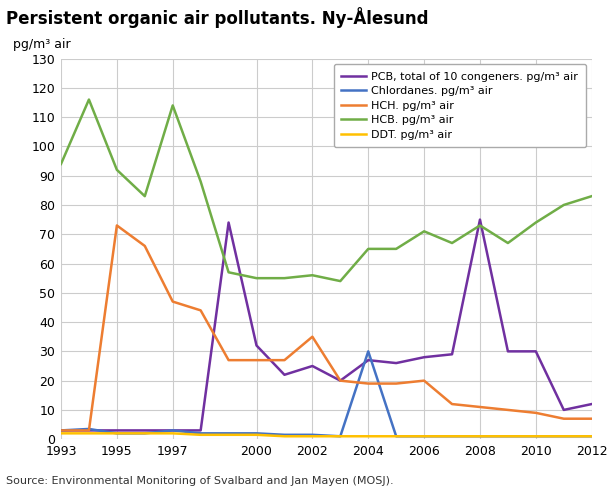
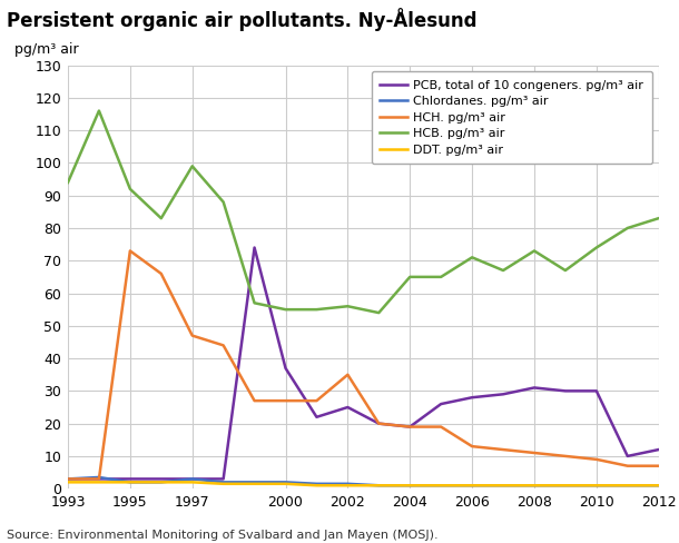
HCB. pg/m³ air/1997: 114 -> 99
PCB, total of 10 congeners. pg/m³ air/2000: 32 -> 37
PCB, total of 10 congeners. pg/m³ air/2004: 27 -> 19
Chlordanes. pg/m³ air/2004: 30.0 -> 1.0
HCH. pg/m³ air/2006: 20 -> 13
PCB, total of 10 congeners. pg/m³ air/2008: 75 -> 31
